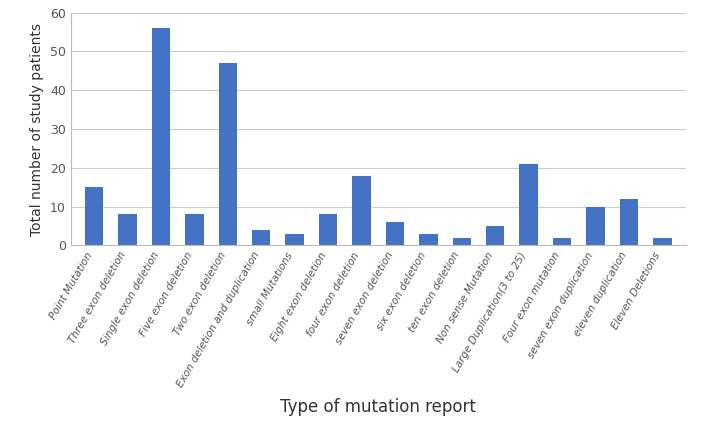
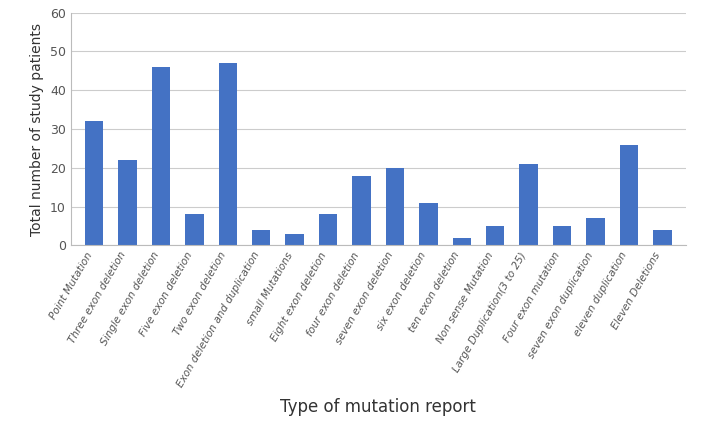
Point Mutation: 15 -> 32
Three exon deletion: 8 -> 22
Single exon deletion: 56 -> 46
seven exon deletion: 6 -> 20
six exon deletion: 3 -> 11
Four exon mutation: 2 -> 5
seven exon duplication: 10 -> 7
eleven duplication: 12 -> 26
Eleven Deletions: 2 -> 4
